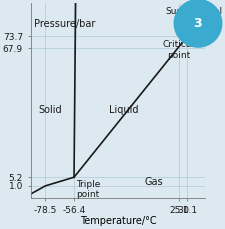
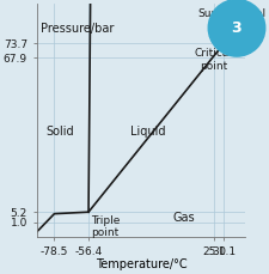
-78.5: 1.0 -> 4.5
